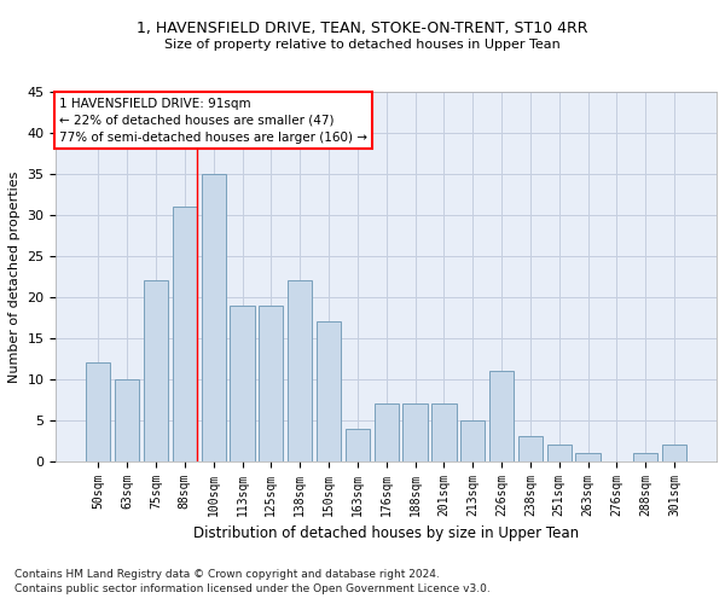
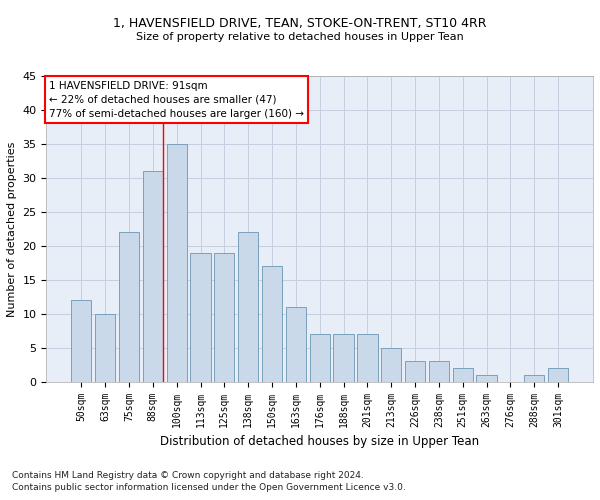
163sqm: 4 -> 11
226sqm: 11 -> 3
